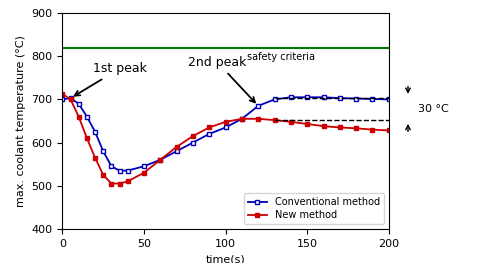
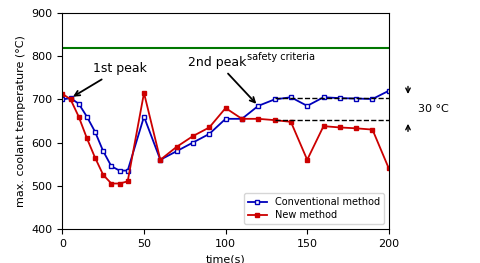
Conventional method/50: 545 -> 660
New method/50: 530 -> 715
Conventional method/100: 635 -> 655
New method/100: 648 -> 680
Conventional method/150: 705 -> 685
New method/150: 643 -> 560
Conventional method/200: 700 -> 720
New method/200: 628 -> 540
